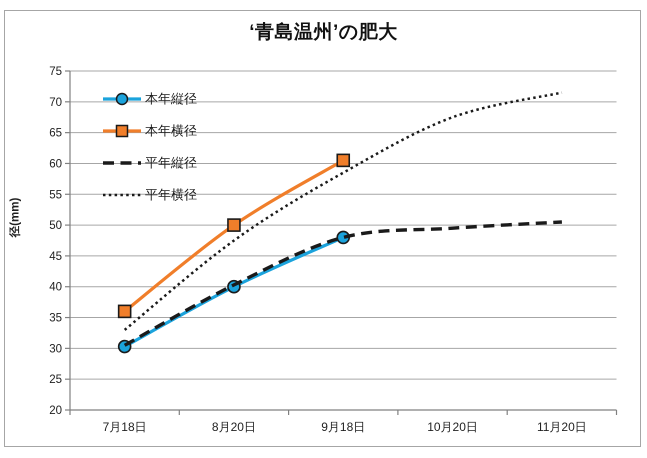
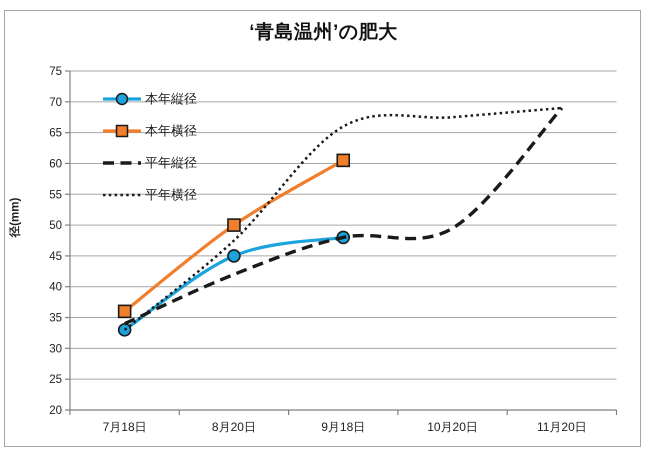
本年縦径/7月18日: 30 -> 33
平年縦径/7月18日: 30 -> 34
本年縦径/8月20日: 40 -> 45
平年縦径/8月20日: 40 -> 42
平年横径/9月18日: 58 -> 66
平年縦径/11月20日: 50 -> 69
平年横径/11月20日: 72 -> 69
